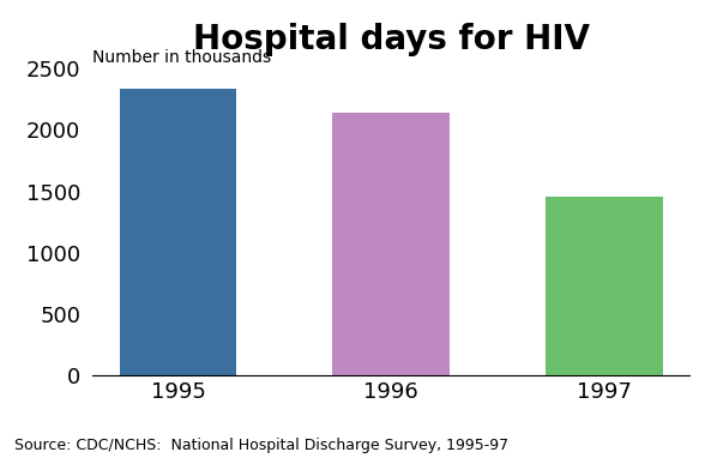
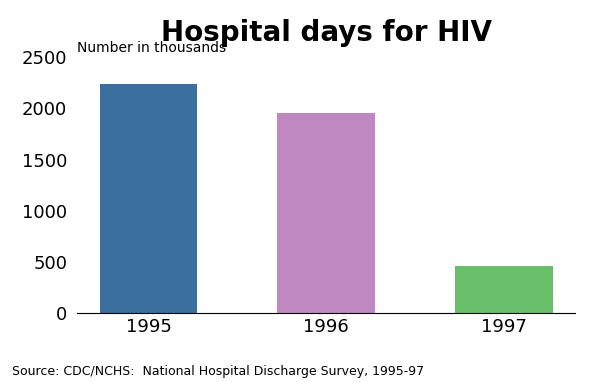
1995: 2340 -> 2240
1996: 2140 -> 1960
1997: 1460 -> 460
